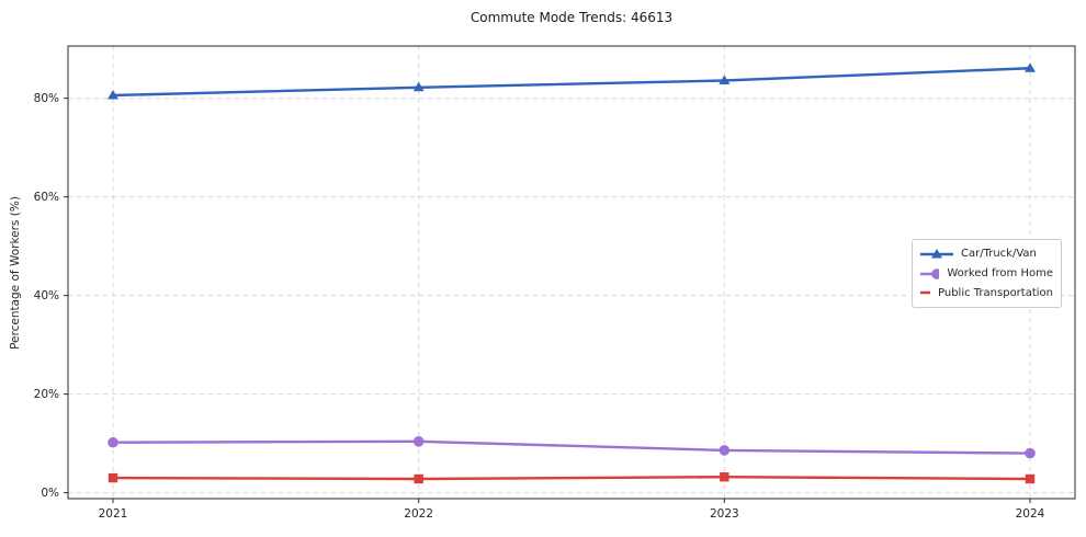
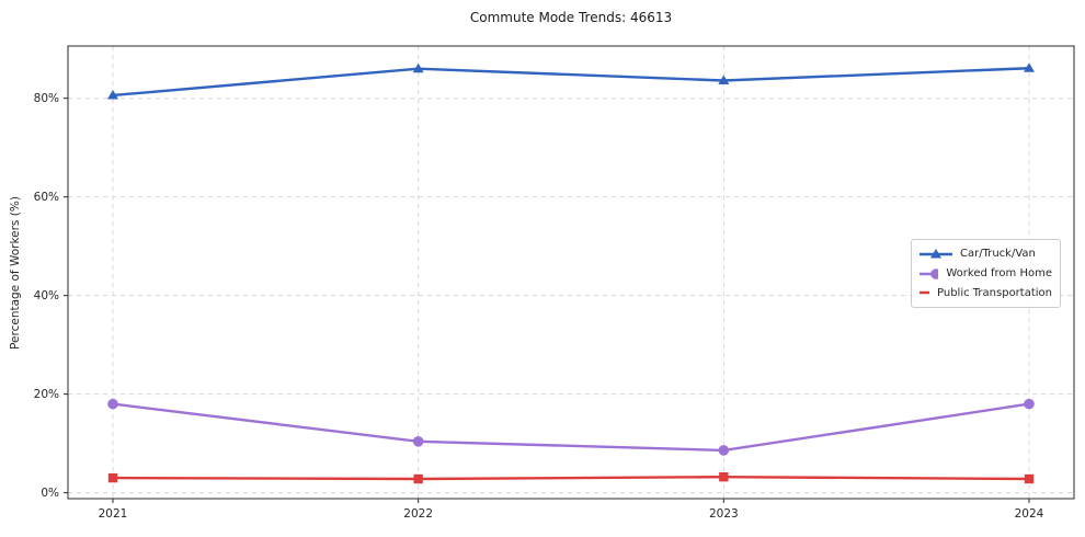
Worked from Home/2021: 10% -> 18%
Car/Truck/Van/2022: 82% -> 86%
Worked from Home/2024: 8% -> 18%
